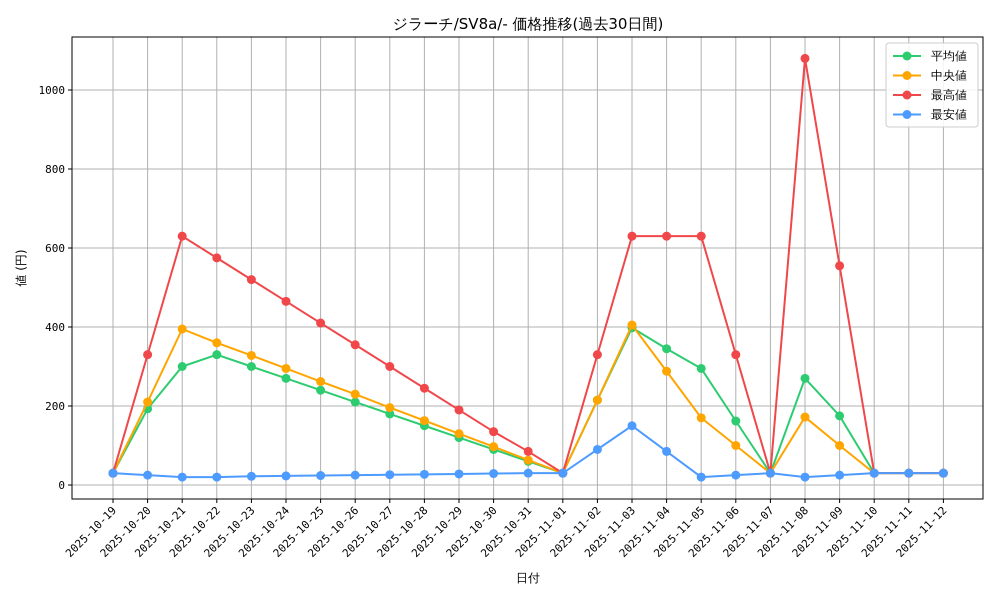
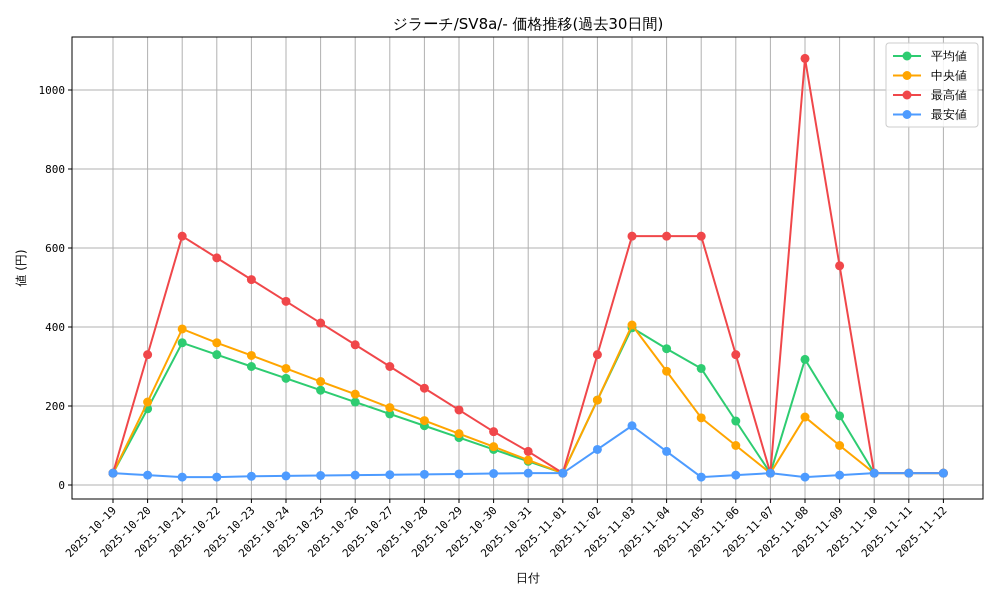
平均値/2025-10-21: 300 -> 360
平均値/2025-11-08: 270 -> 320
